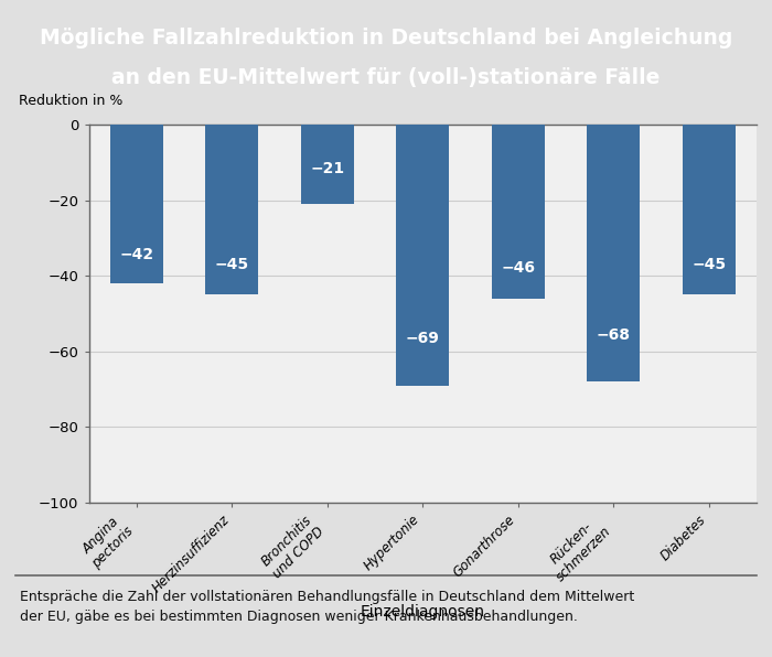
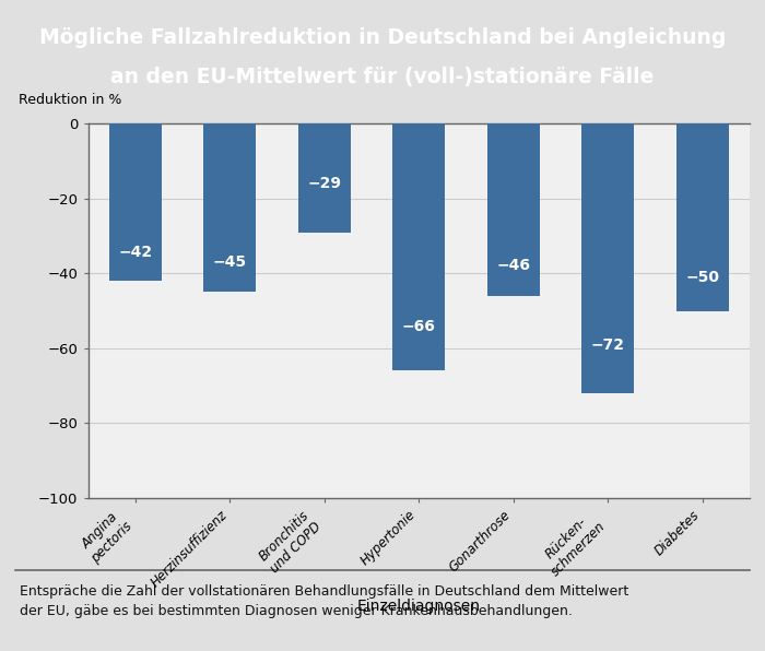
Bronchitis und COPD: −21 -> −29
Hypertonie: −69 -> −66
Rücken- schmerzen: −68 -> −72
Diabetes: −45 -> −50
